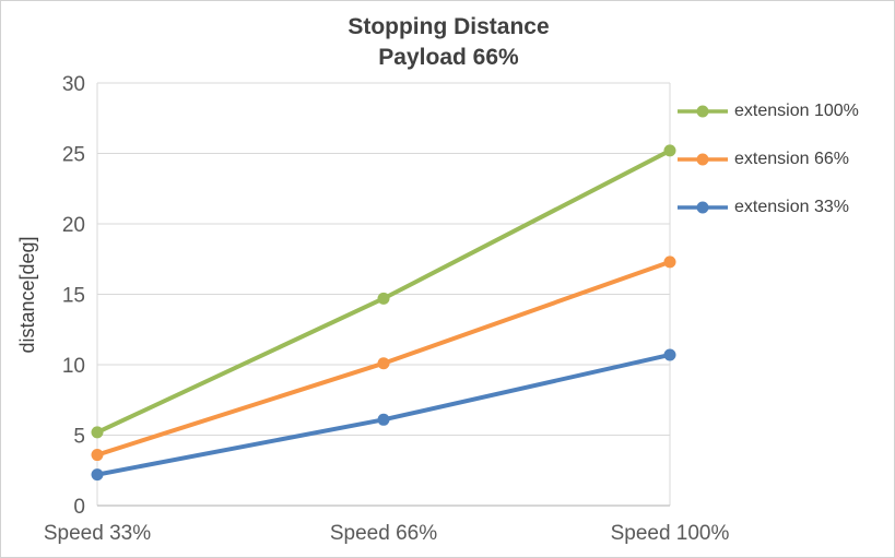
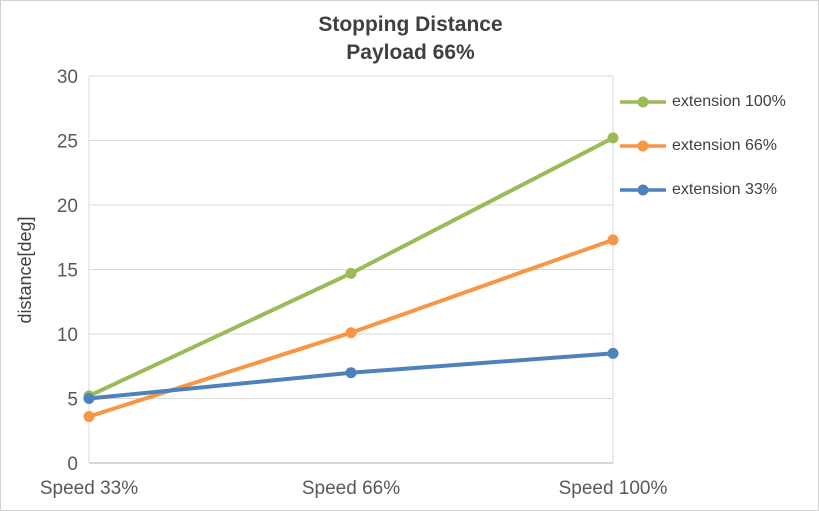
extension 33%/Speed 33%: 2.2 -> 5.0
extension 33%/Speed 66%: 6.1 -> 7.0
extension 33%/Speed 100%: 10.7 -> 8.5
